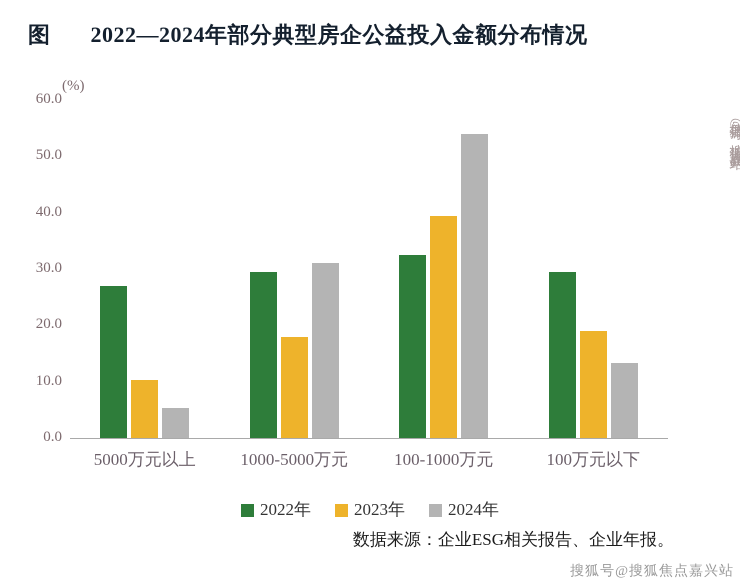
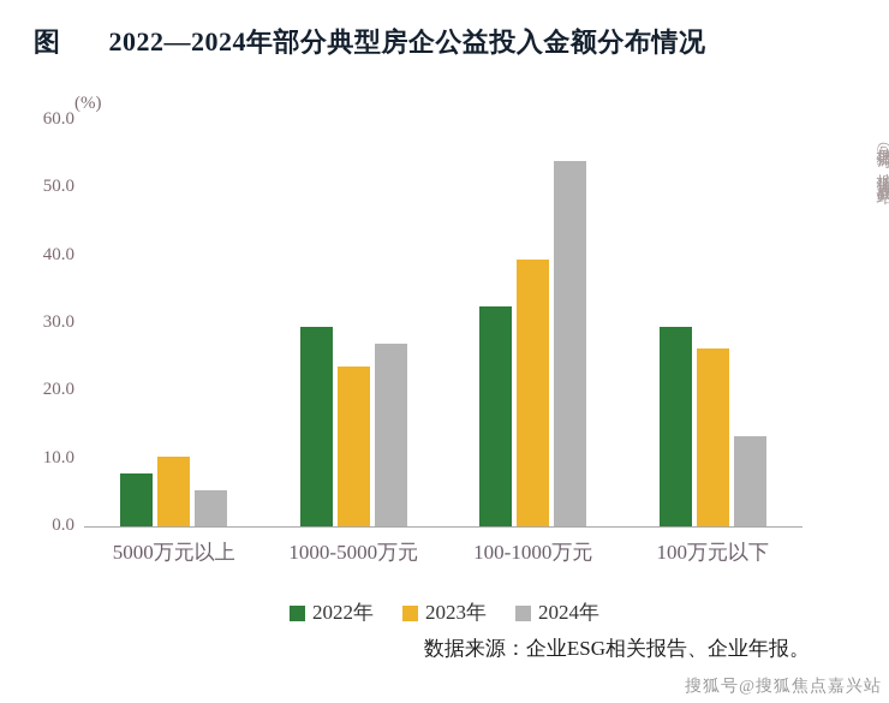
2022年/5000万元以上: 27 -> 8
2023年/1000-5000万元: 18 -> 24
2024年/1000-5000万元: 31 -> 27
2023年/100万元以下: 19 -> 26
